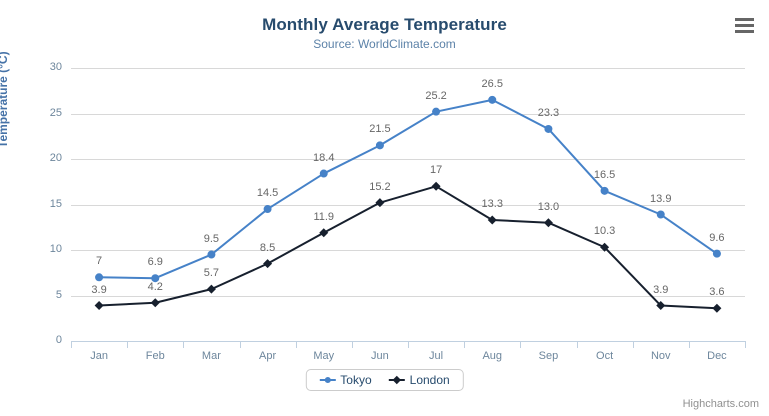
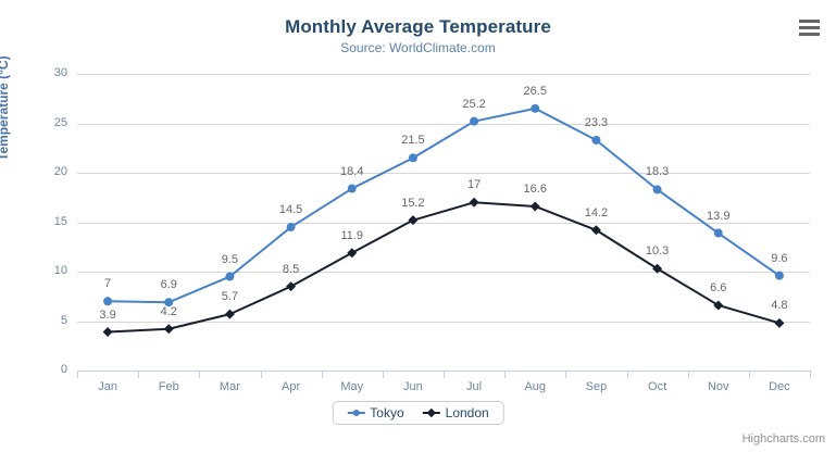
London/Aug: 13.3 -> 16.6
London/Sep: 13.0 -> 14.2
Tokyo/Oct: 16.5 -> 18.3
London/Nov: 3.9 -> 6.6
London/Dec: 3.6 -> 4.8
